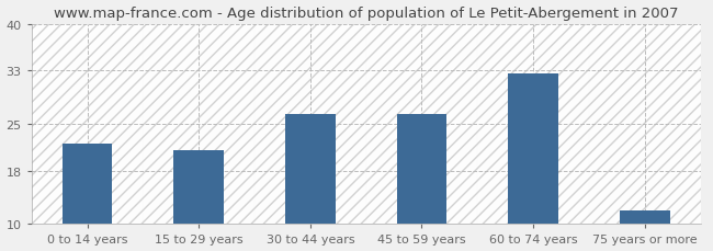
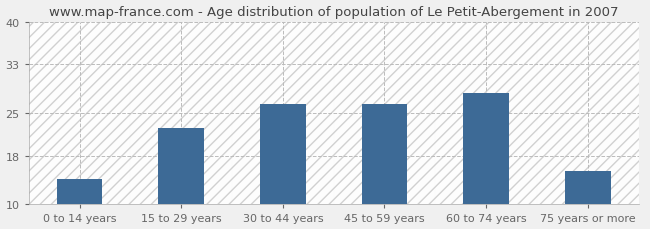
0 to 14 years: 22.0 -> 14.2
15 to 29 years: 21.0 -> 22.6
60 to 74 years: 32.5 -> 28.2
75 years or more: 12.0 -> 15.4
